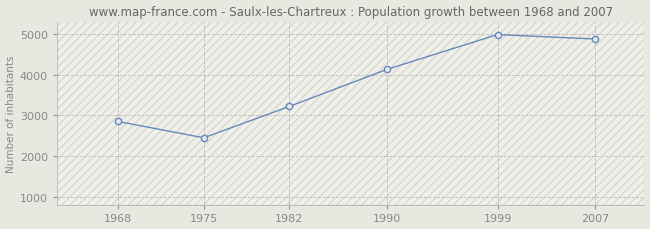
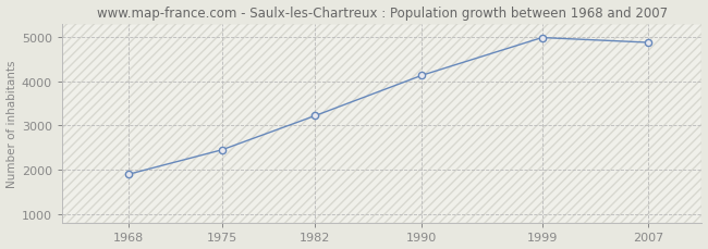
1968: 2850 -> 1900
